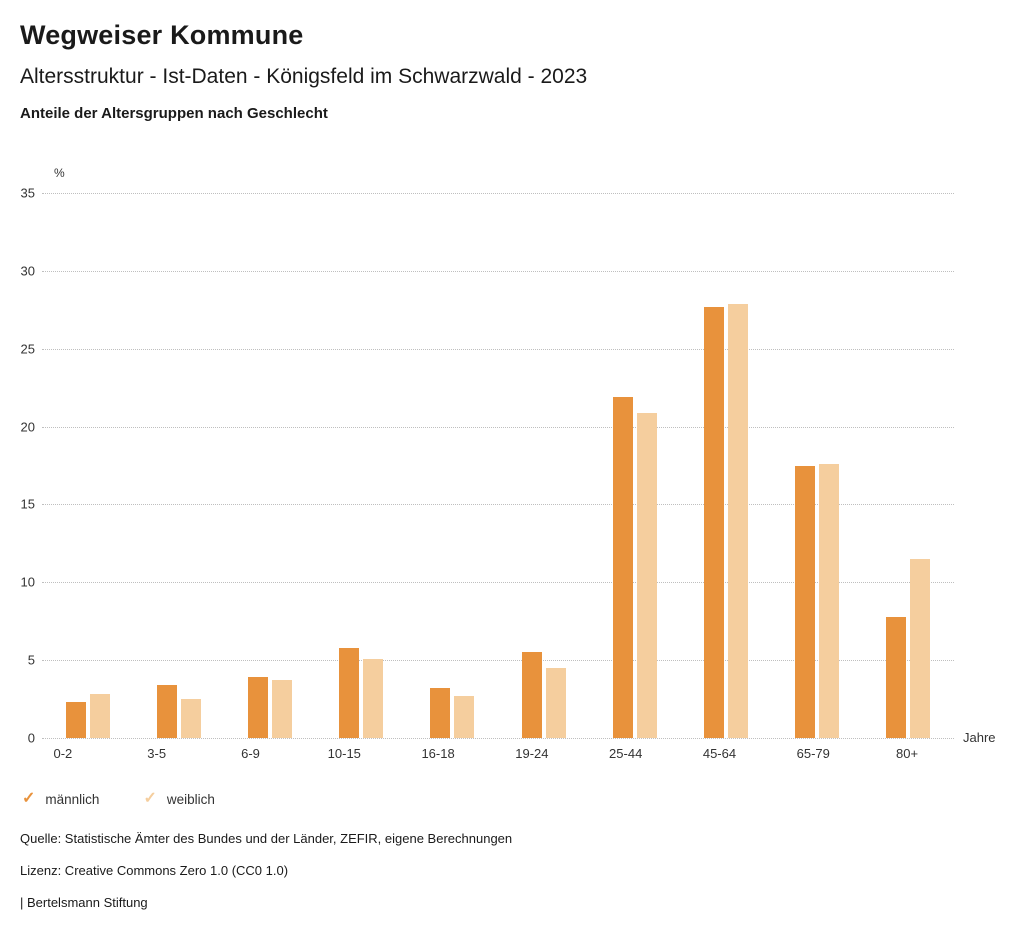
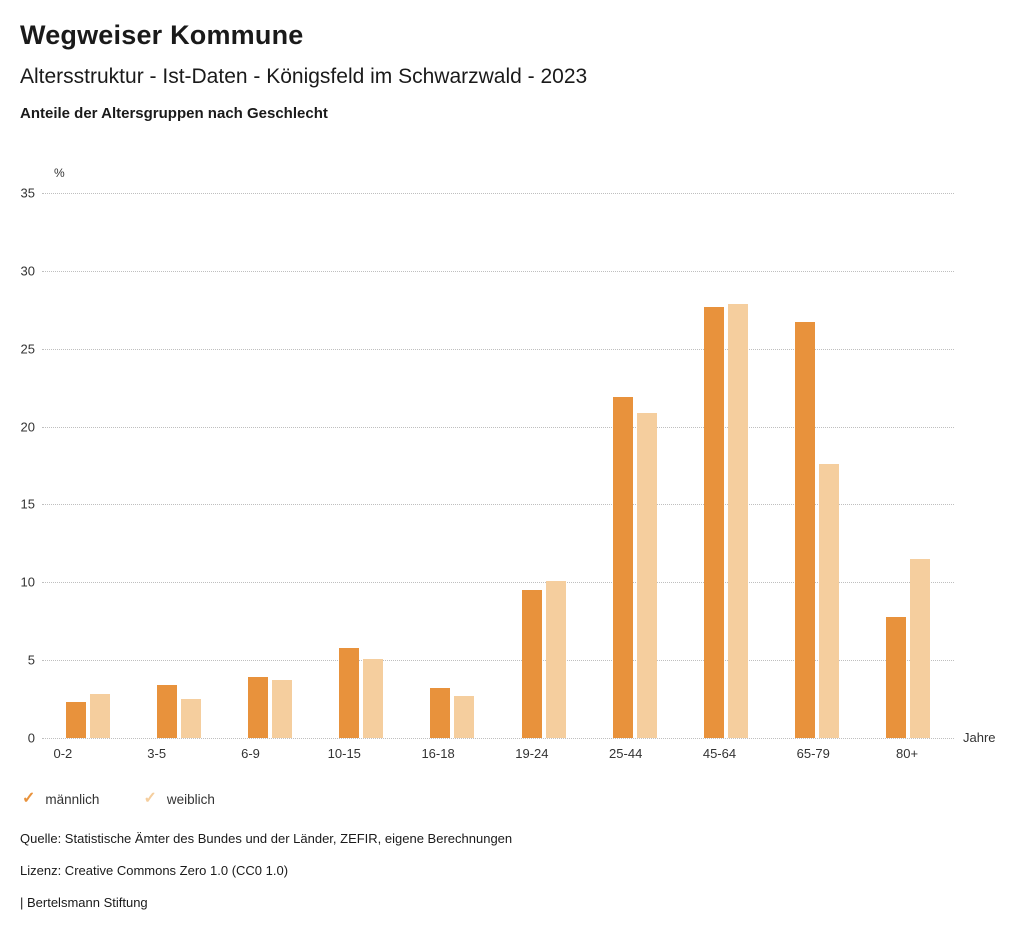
männlich/19-24: 5.5 -> 9.5
weiblich/19-24: 4.5 -> 10.1
männlich/65-79: 17.5 -> 26.7
